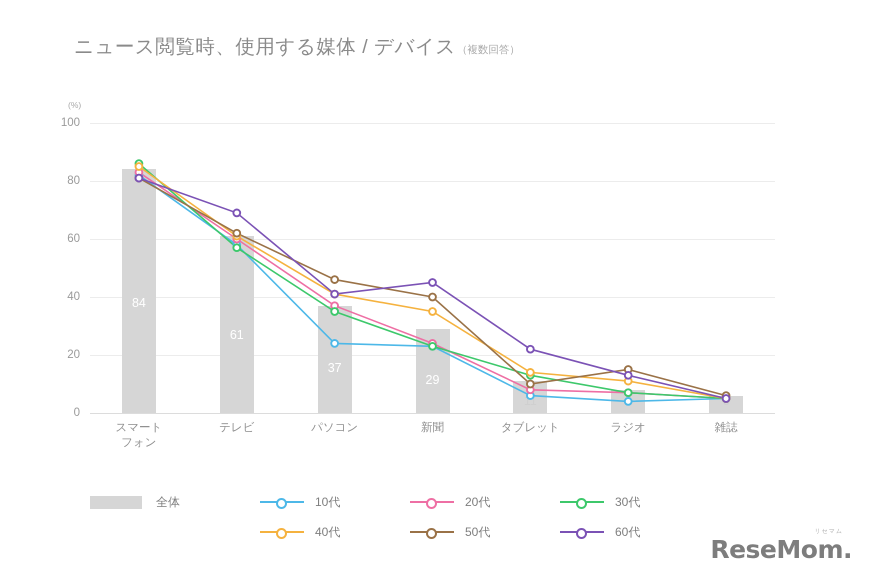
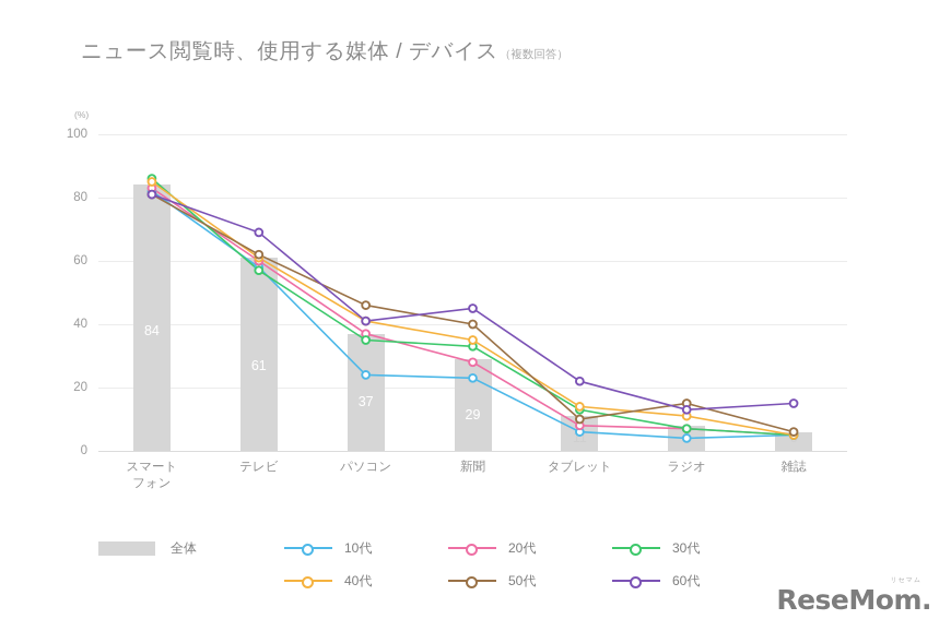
20代/新聞: 24 -> 28
30代/新聞: 23 -> 33
60代/雑誌: 5 -> 15
